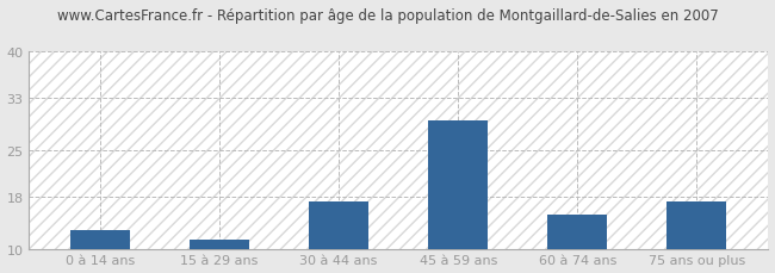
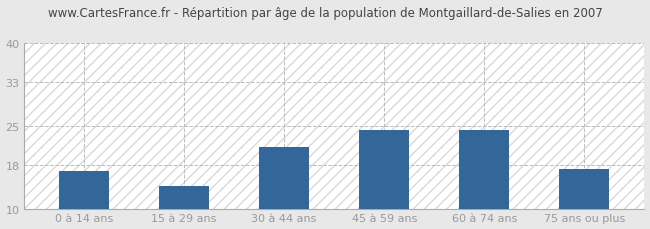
0 à 14 ans: 13.0 -> 17.0
15 à 29 ans: 11.5 -> 14.2
30 à 44 ans: 17.2 -> 21.2
45 à 59 ans: 29.5 -> 24.4
60 à 74 ans: 15.2 -> 24.4
